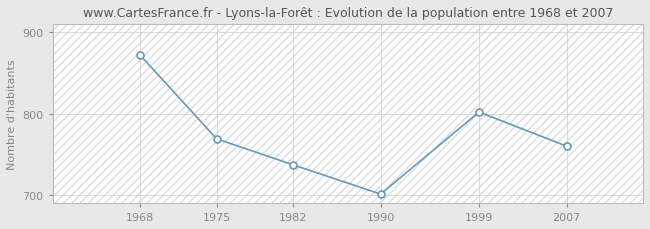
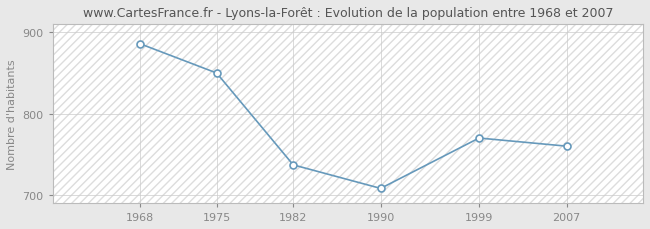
1968: 872 -> 886
1975: 769 -> 850
1990: 701 -> 708
1999: 802 -> 770
